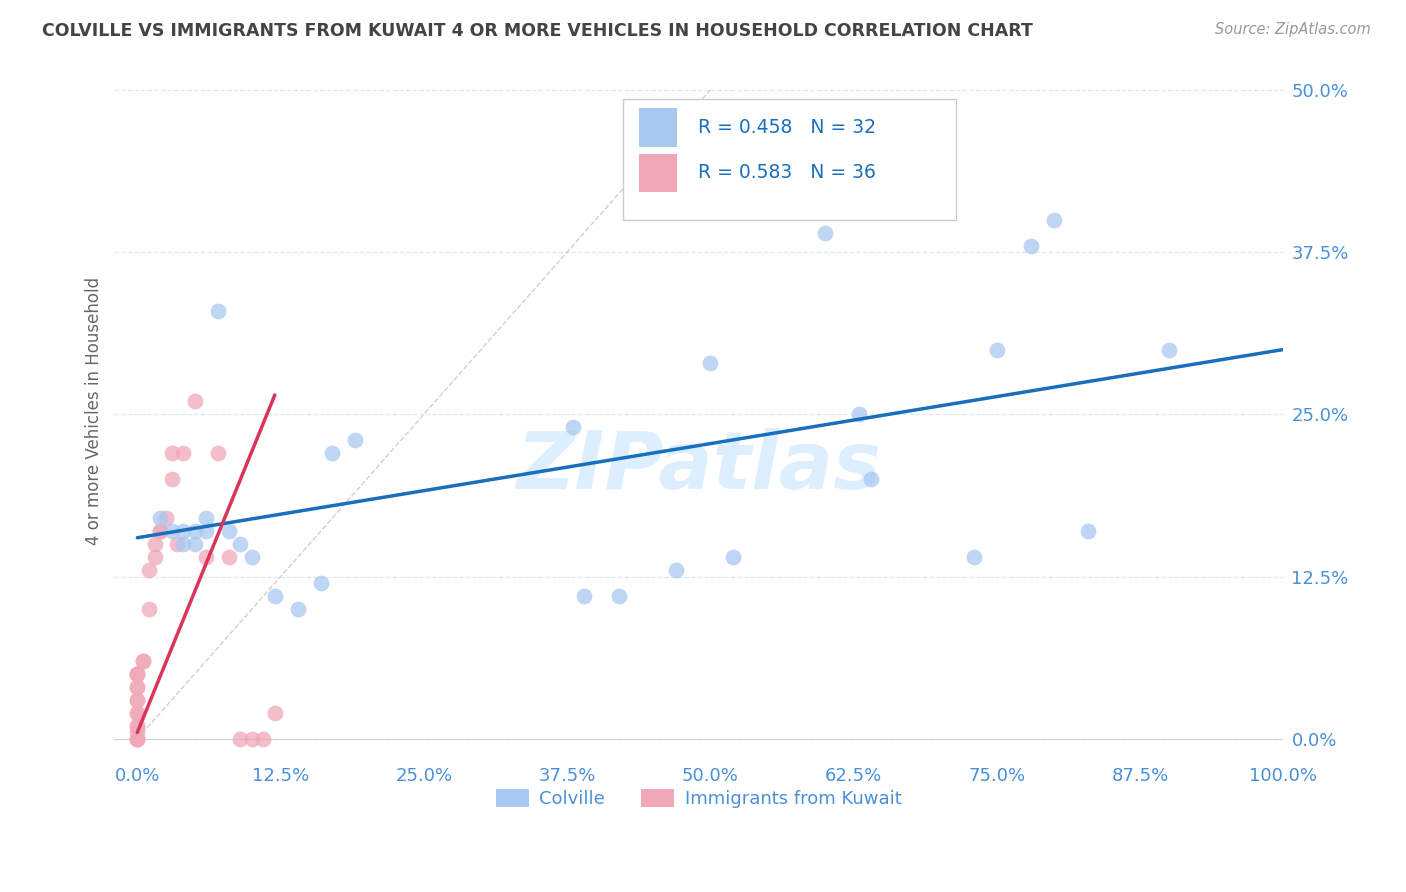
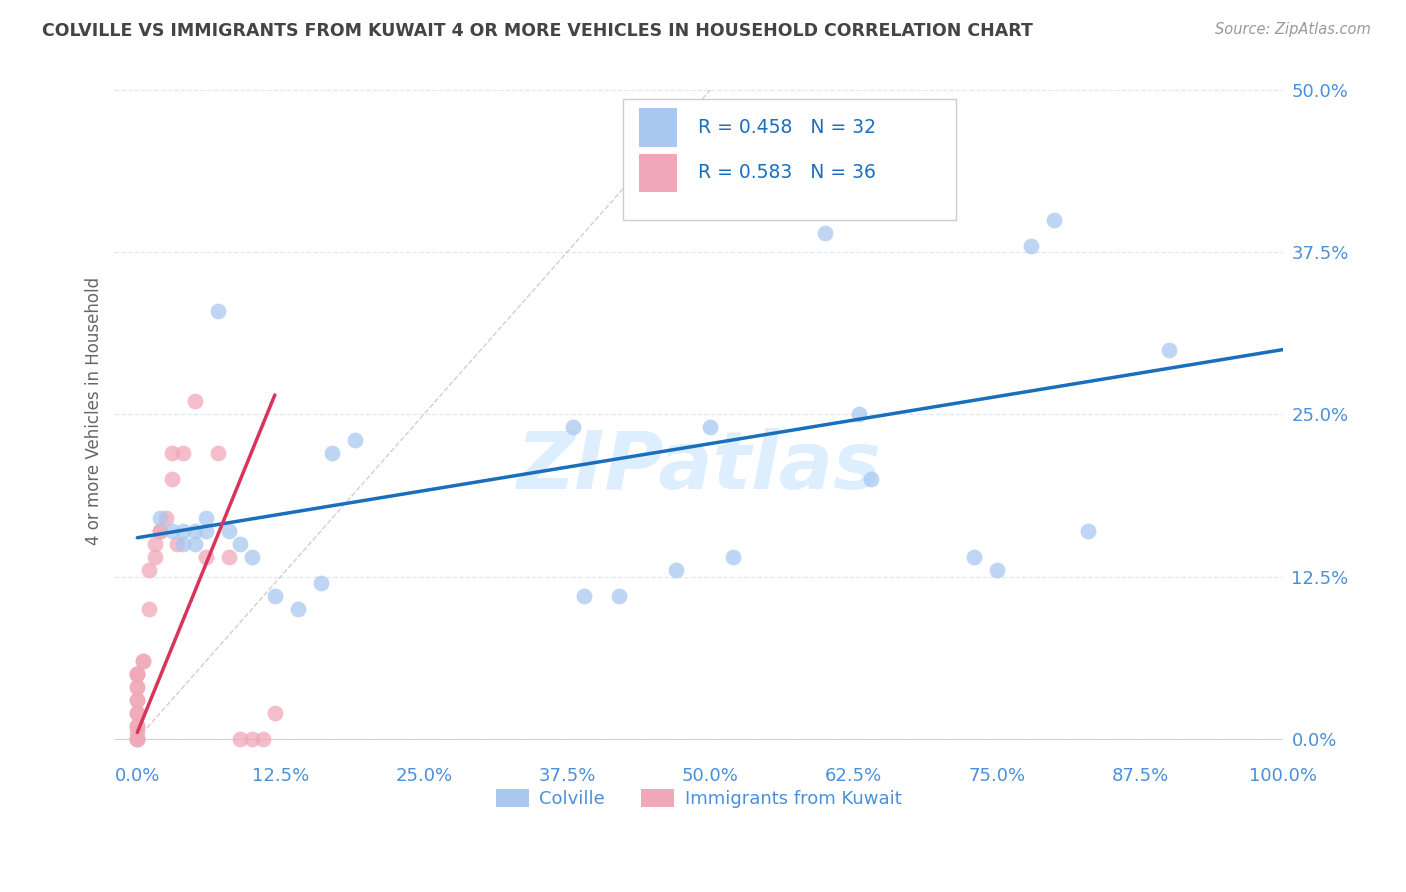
Colville/50.0%: 29% -> 24%
Colville/75.0%: 30% -> 13%
